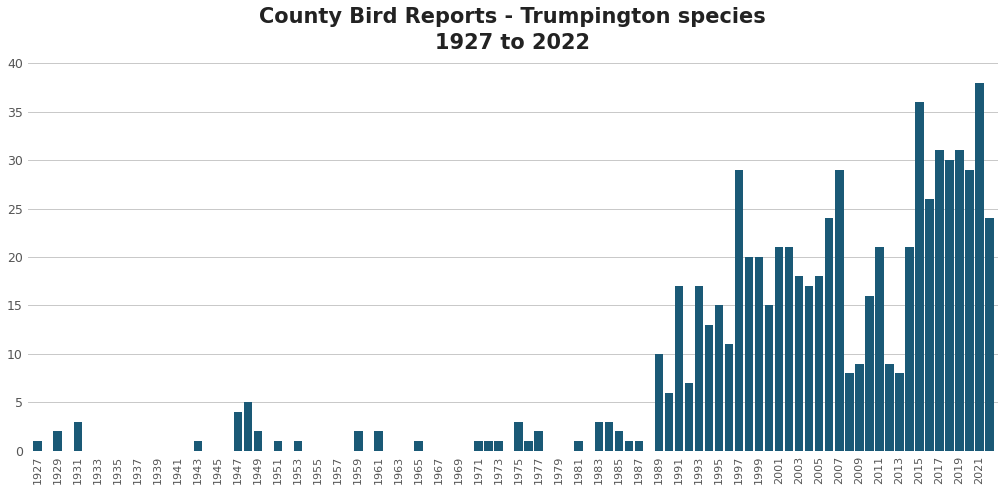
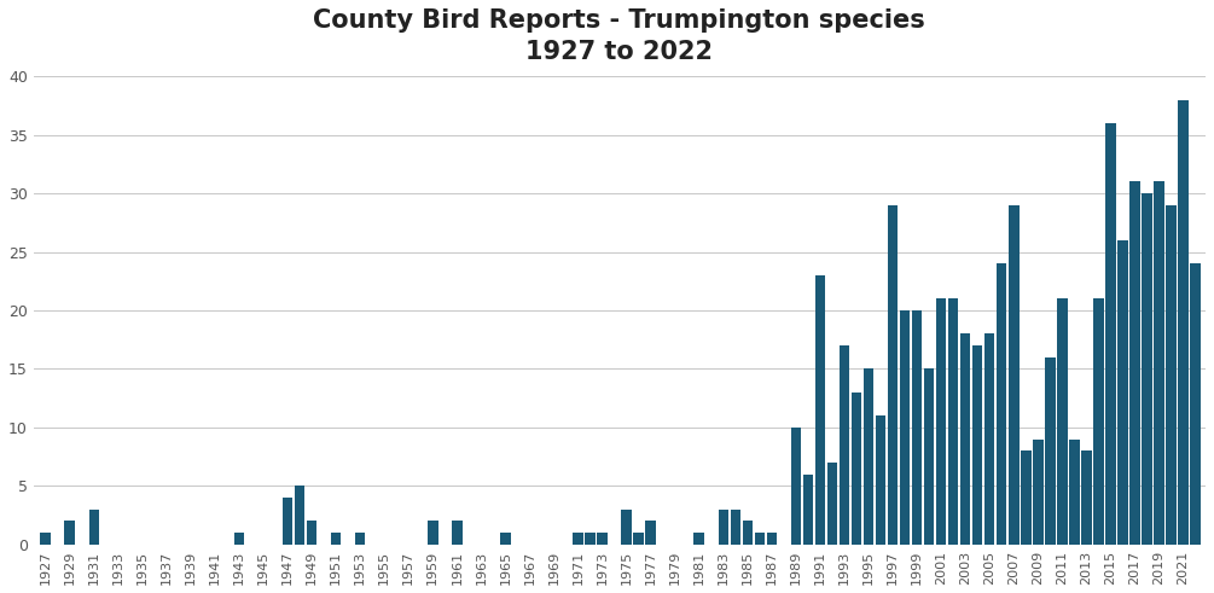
1991: 17 -> 23
